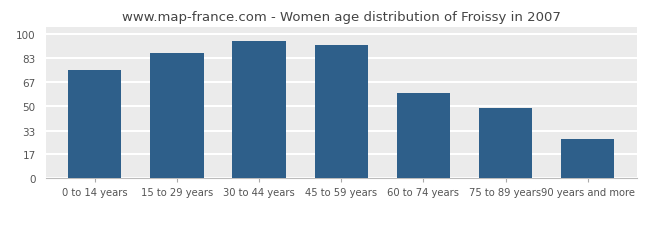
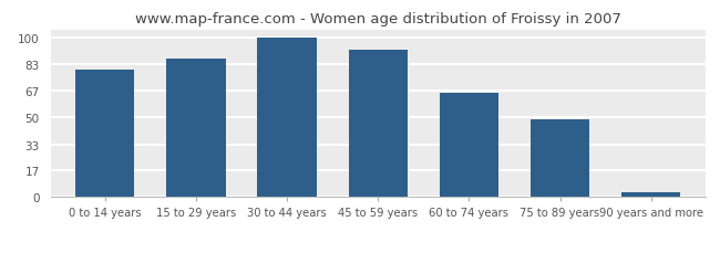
0 to 14 years: 75 -> 80
30 to 44 years: 95 -> 100
60 to 74 years: 59 -> 65
90 years and more: 27 -> 3
